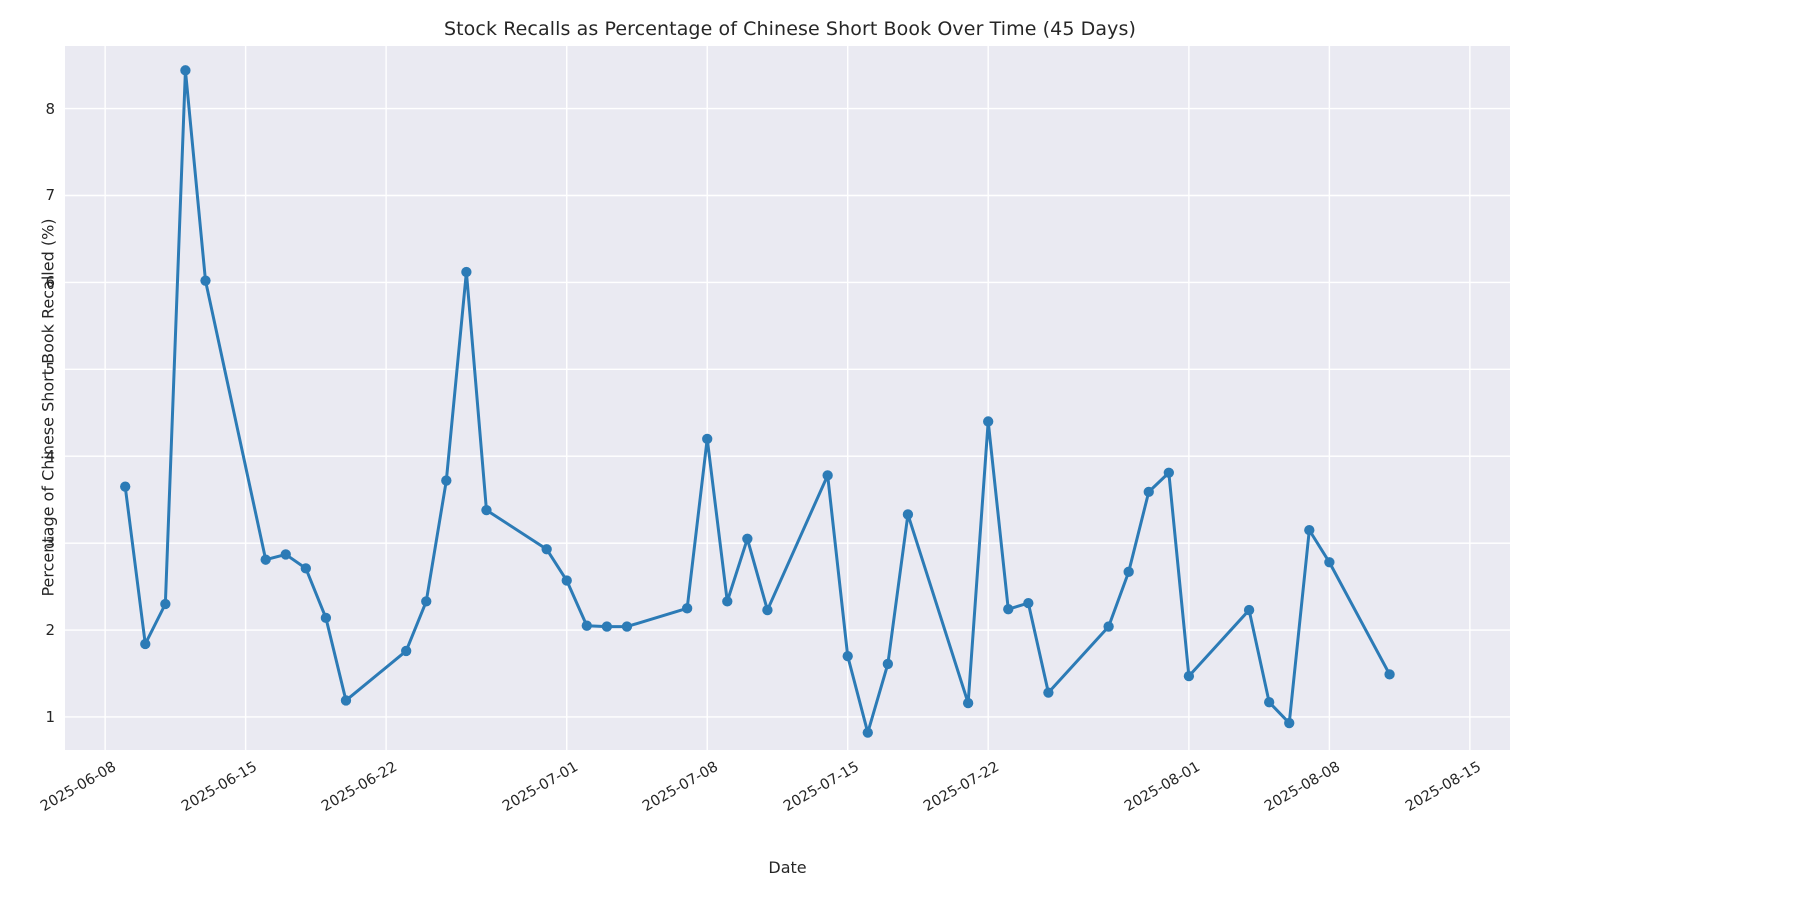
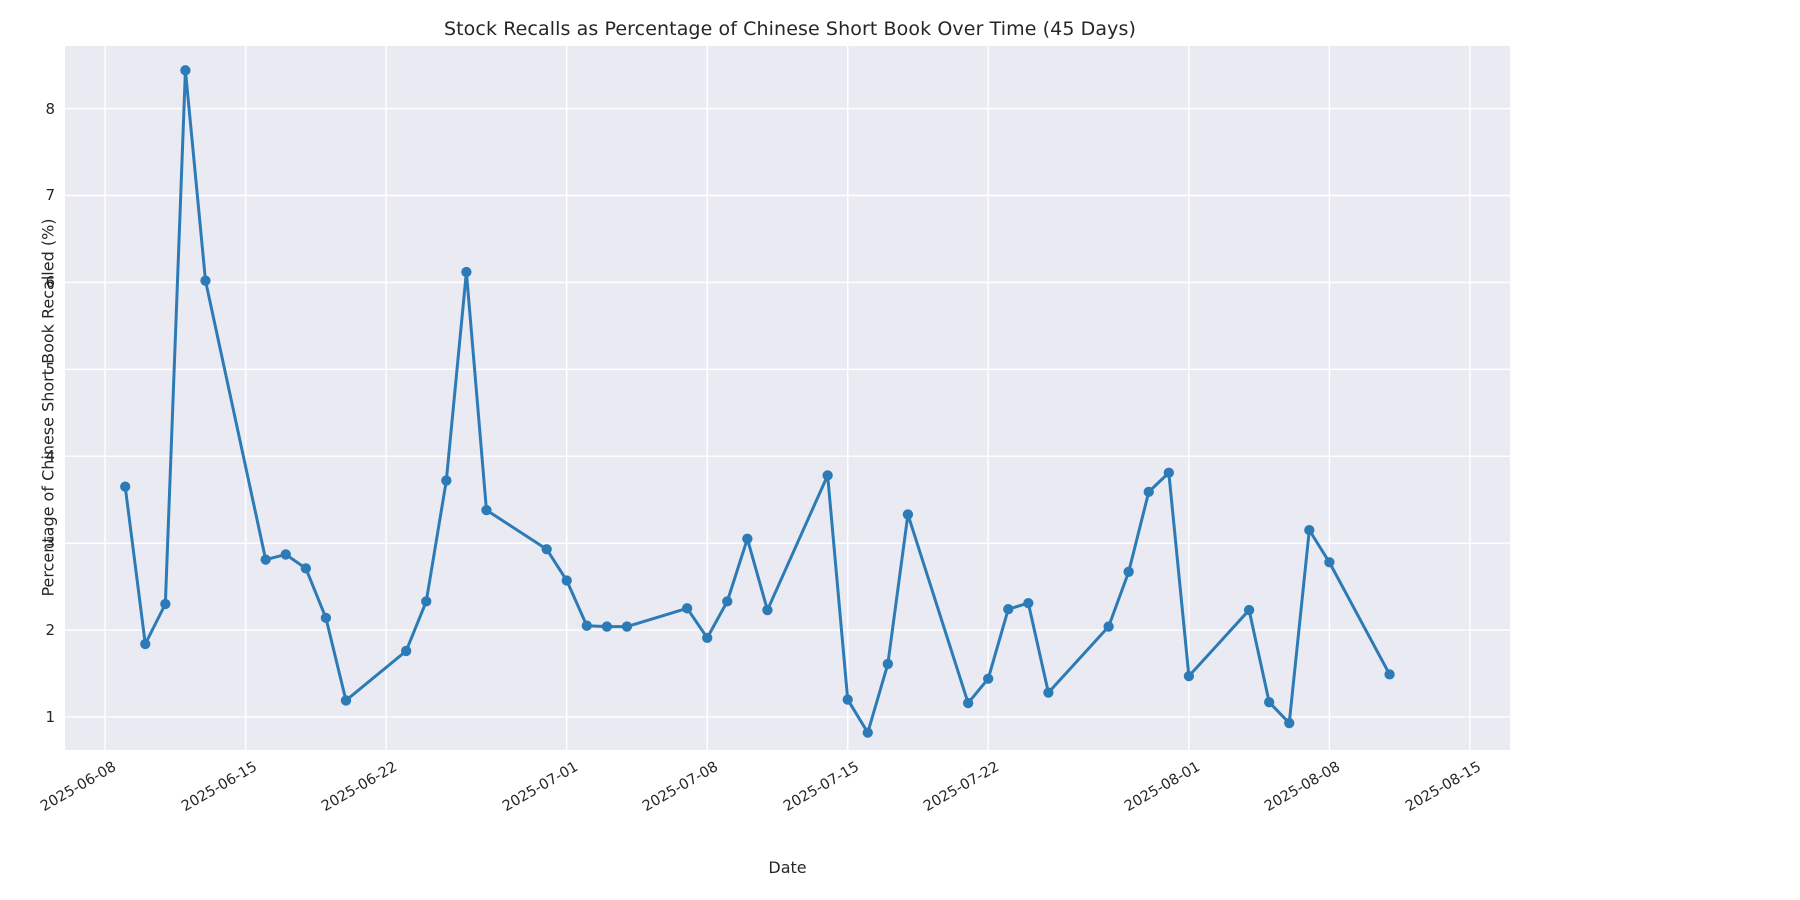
2025-07-08: 4.2 -> 1.9
2025-07-15: 1.7 -> 1.2
2025-07-22: 4.4 -> 1.4
